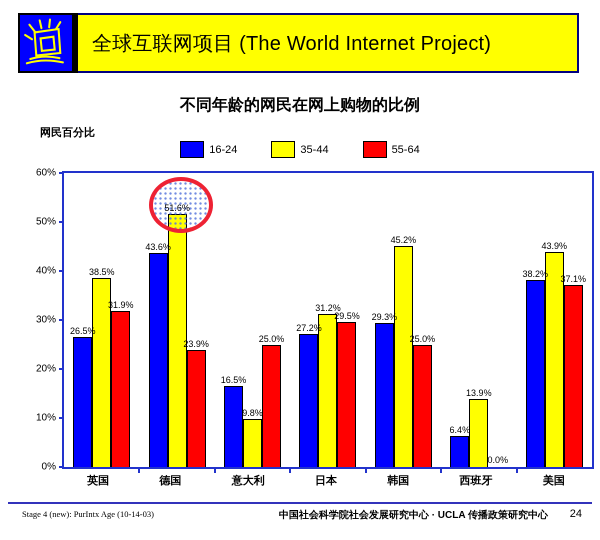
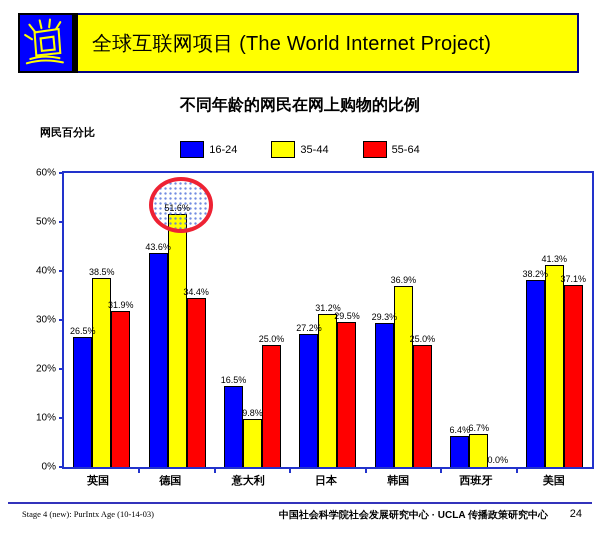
55-64/德国: 23.9% -> 34.4%
35-44/韩国: 45.2% -> 36.9%
35-44/西班牙: 13.9% -> 6.7%
35-44/美国: 43.9% -> 41.3%
